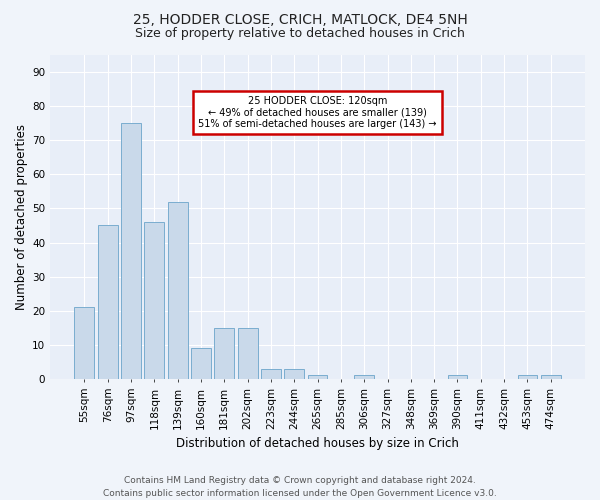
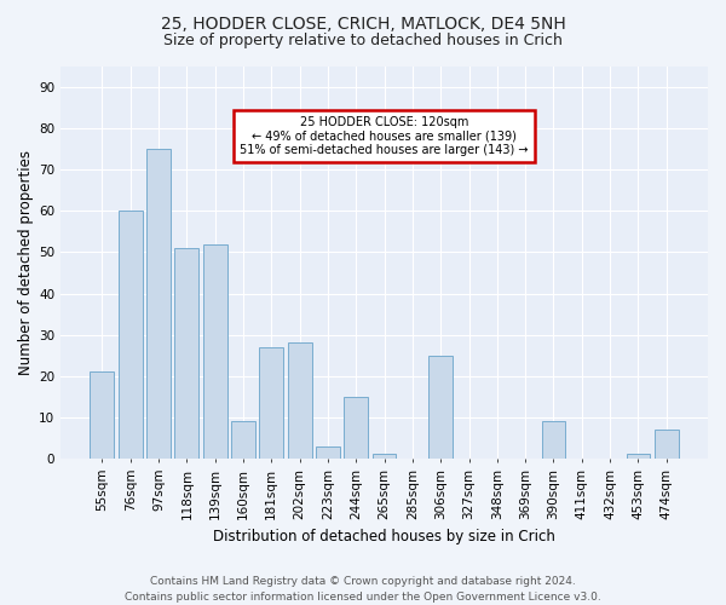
76sqm: 45 -> 60
118sqm: 46 -> 51
181sqm: 15 -> 27
202sqm: 15 -> 28
244sqm: 3 -> 15
306sqm: 1 -> 25
390sqm: 1 -> 9
474sqm: 1 -> 7
